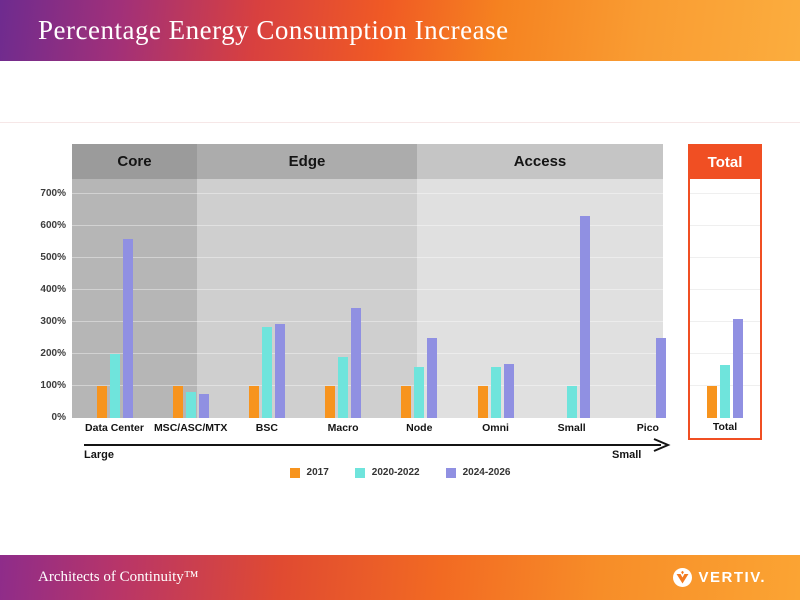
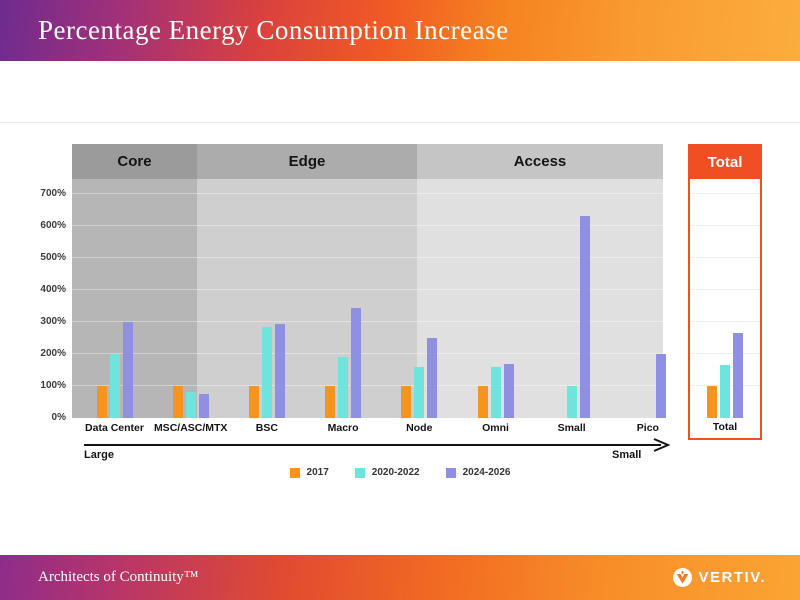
2024-2026/Data Center: 560% -> 300%
2024-2026/Pico: 250% -> 200%
2024-2026/Total: 310% -> 260%
